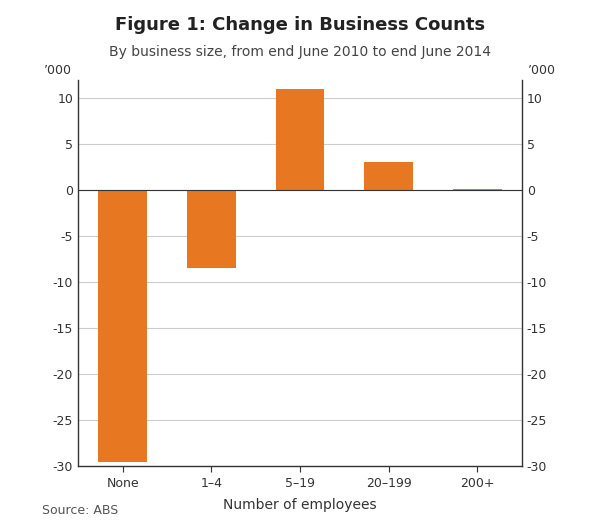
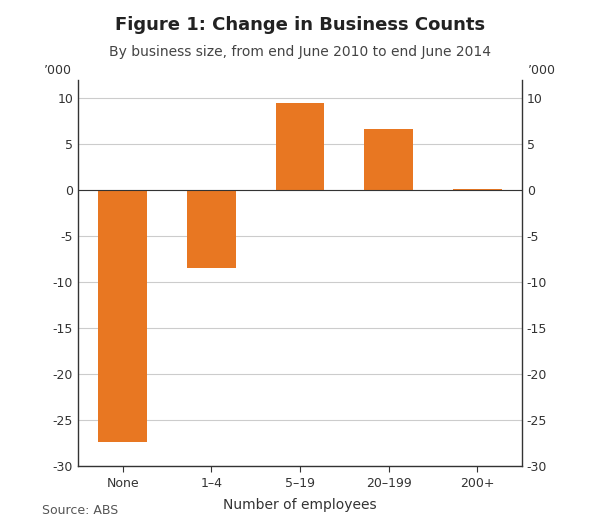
None: -29.5 -> -27.4
5–19: 11.0 -> 9.4
20–199: 3.0 -> 6.6
